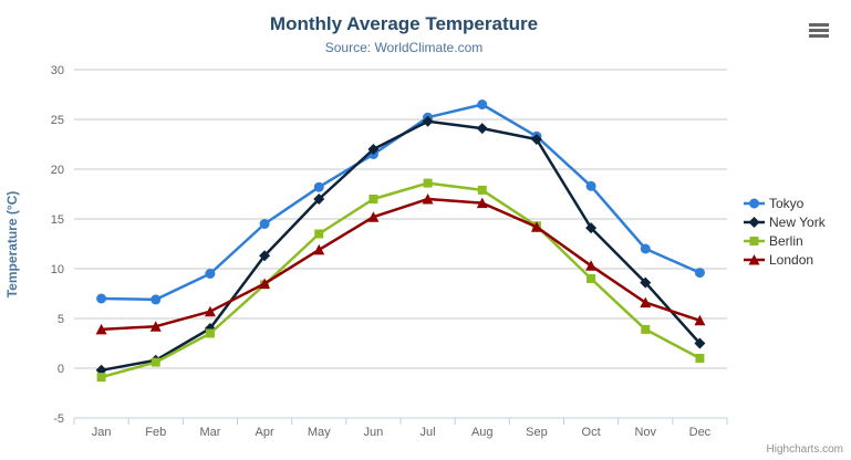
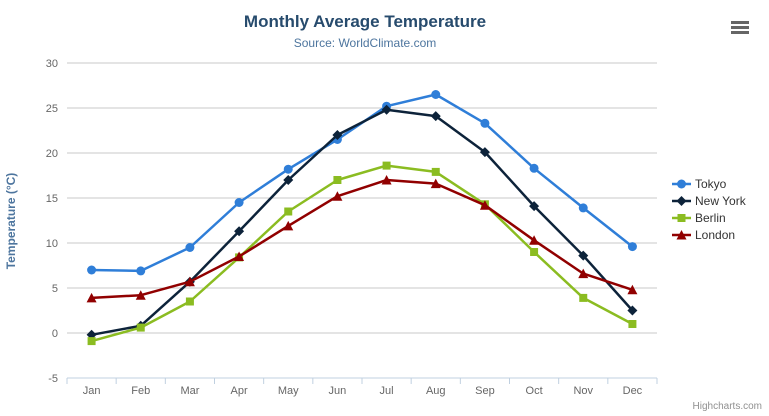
New York/Mar: 4 -> 6
New York/Sep: 23 -> 20
Tokyo/Nov: 12 -> 14
